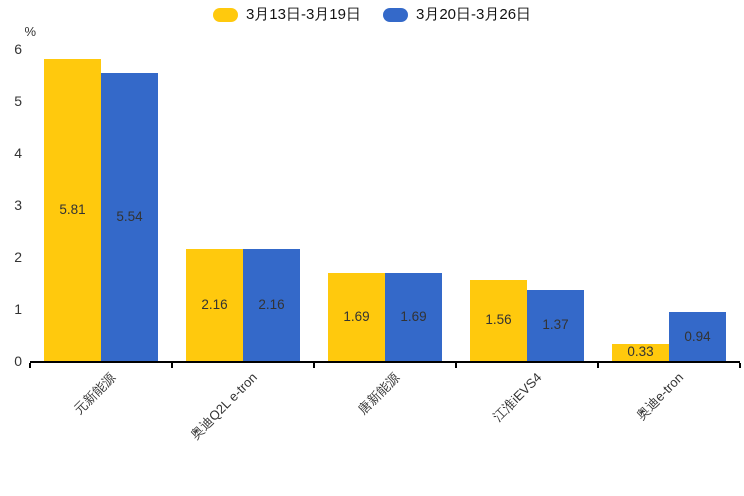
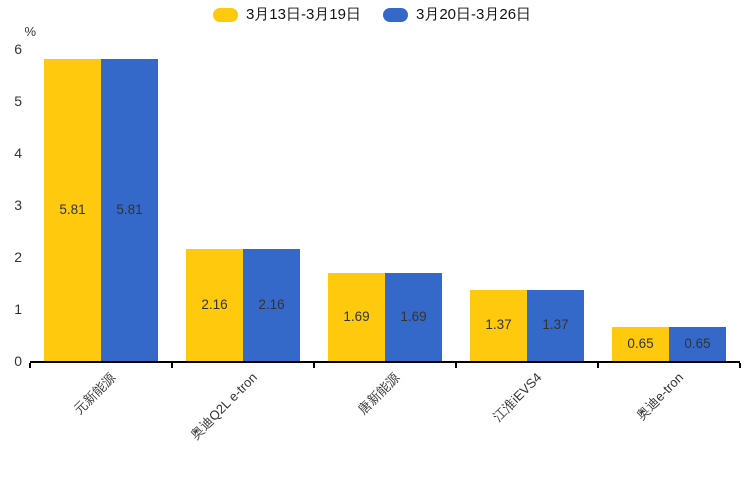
3月20日-3月26日/元新能源: 5.54 -> 5.81
3月13日-3月19日/江淮iEVS4: 1.56 -> 1.37
3月13日-3月19日/奥迪e-tron: 0.33 -> 0.65
3月20日-3月26日/奥迪e-tron: 0.94 -> 0.65
